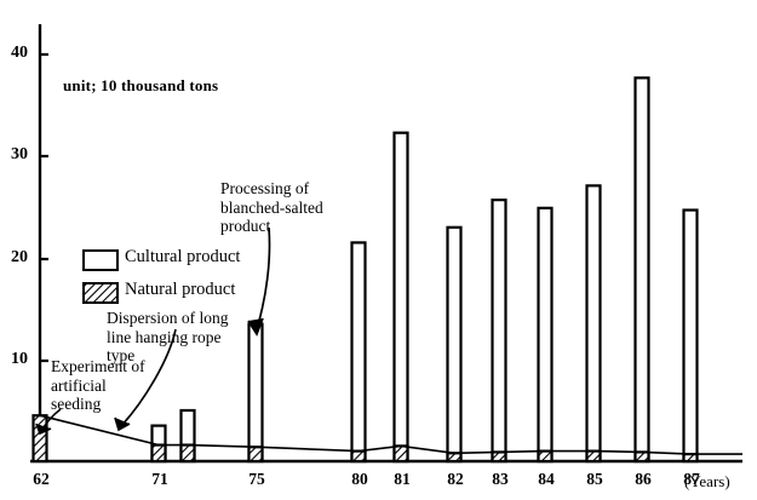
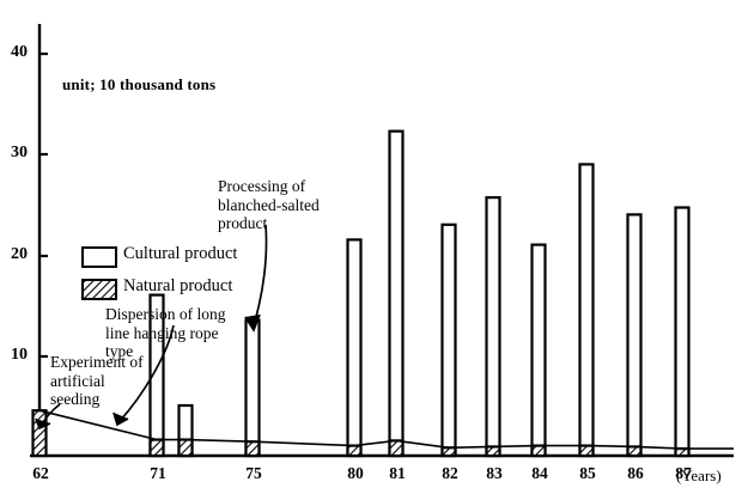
Cultural product/71: 4 -> 16
Cultural product/84: 25 -> 21
Cultural product/85: 27 -> 29
Cultural product/86: 38 -> 24
